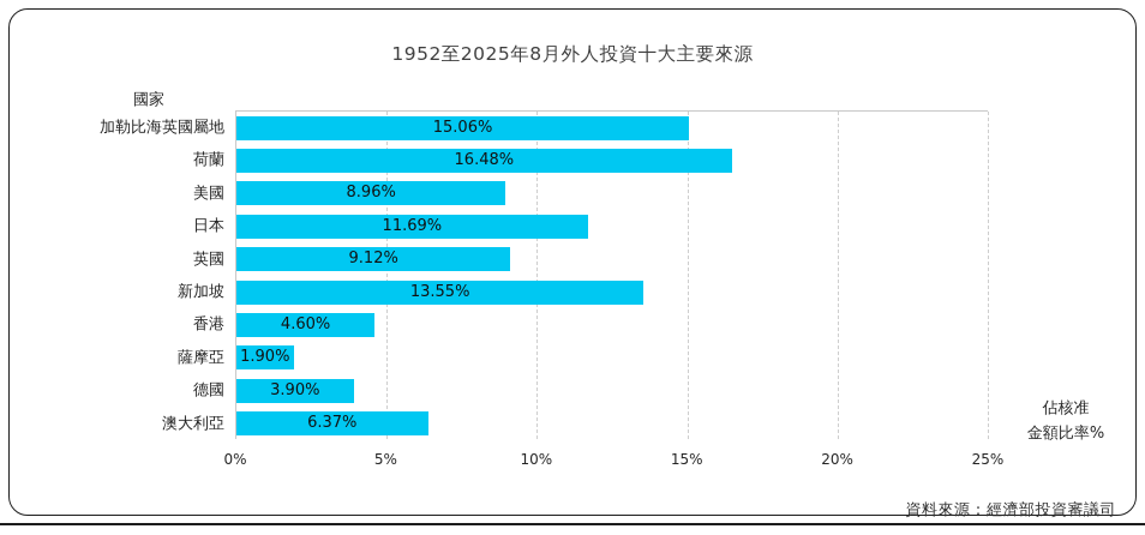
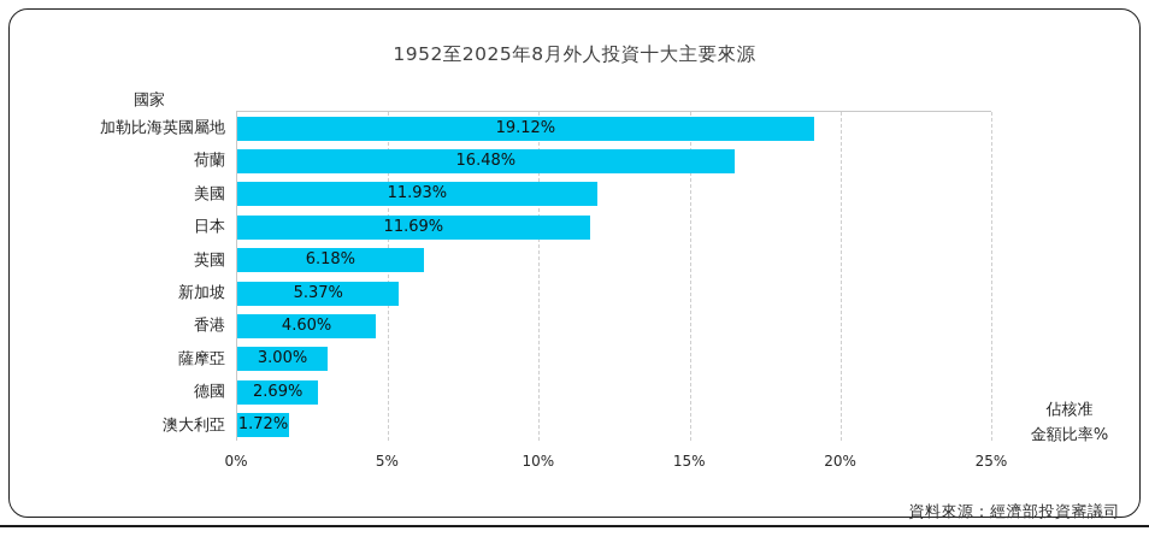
加勒比海英國屬地: 15.06% -> 19.12%
美國: 8.96% -> 11.93%
英國: 9.12% -> 6.18%
新加坡: 13.55% -> 5.37%
薩摩亞: 1.90% -> 3.00%
德國: 3.90% -> 2.69%
澳大利亞: 6.37% -> 1.72%
